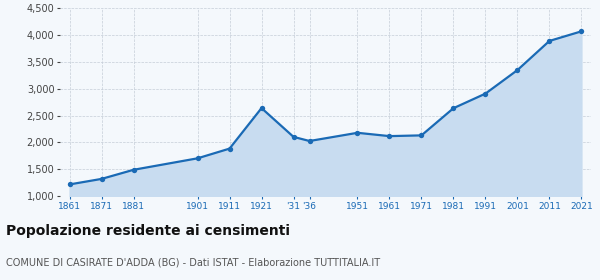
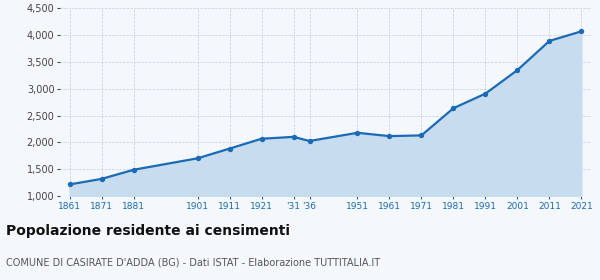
1921: 2,640 -> 2,070
